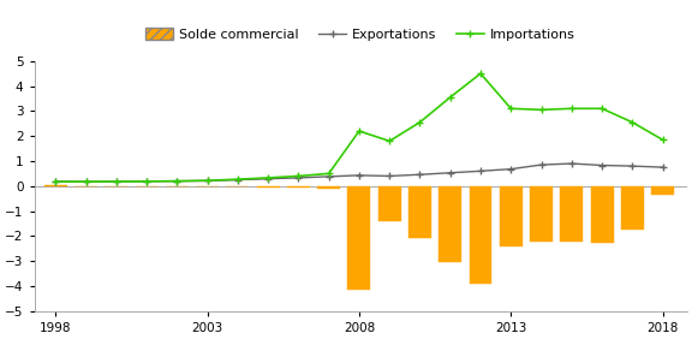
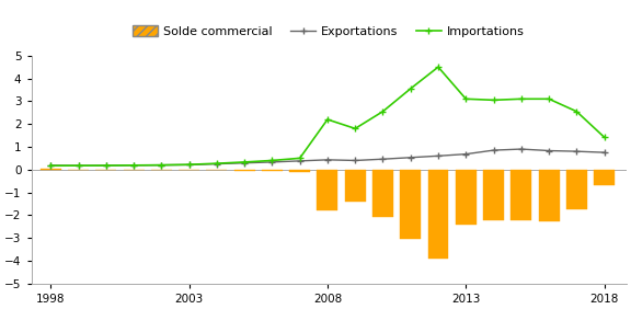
Solde commercial/2008: -4.15 -> -1.77
Importations/2018: 1.85 -> 1.42
Solde commercial/2018: -0.35 -> -0.67
